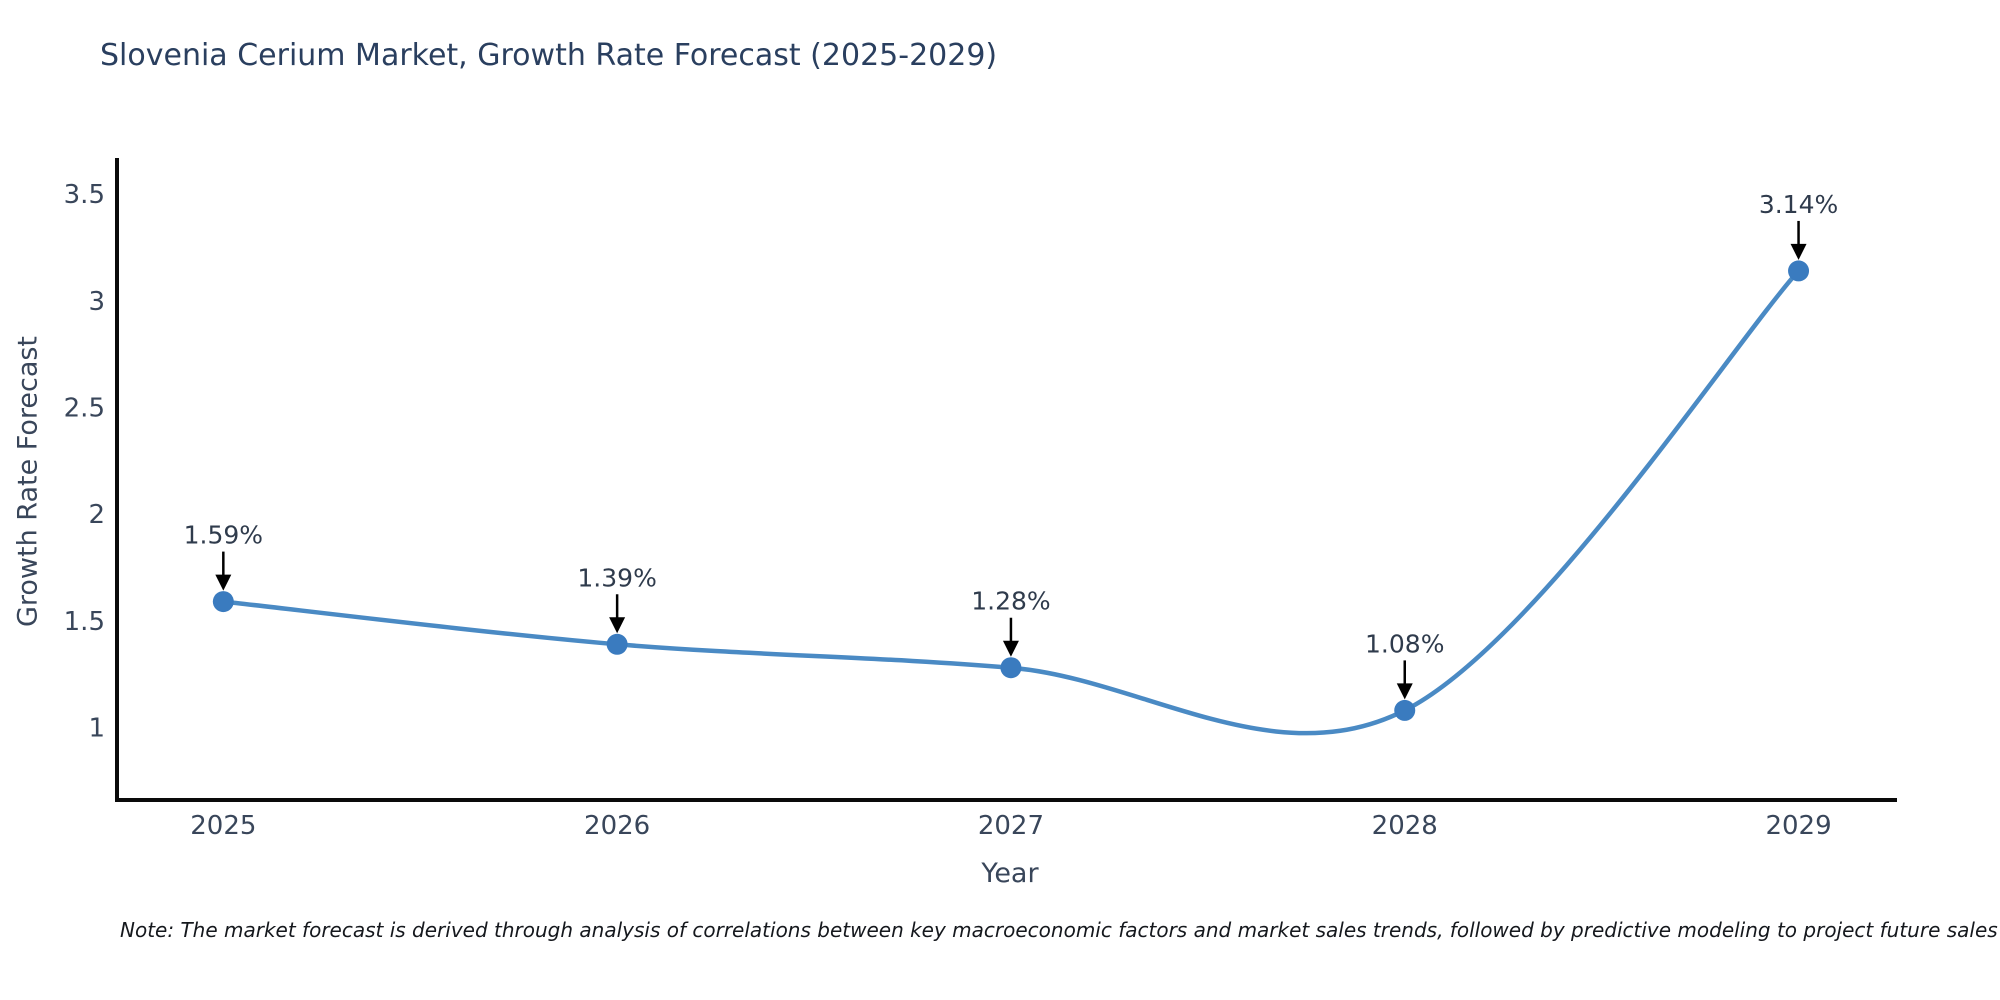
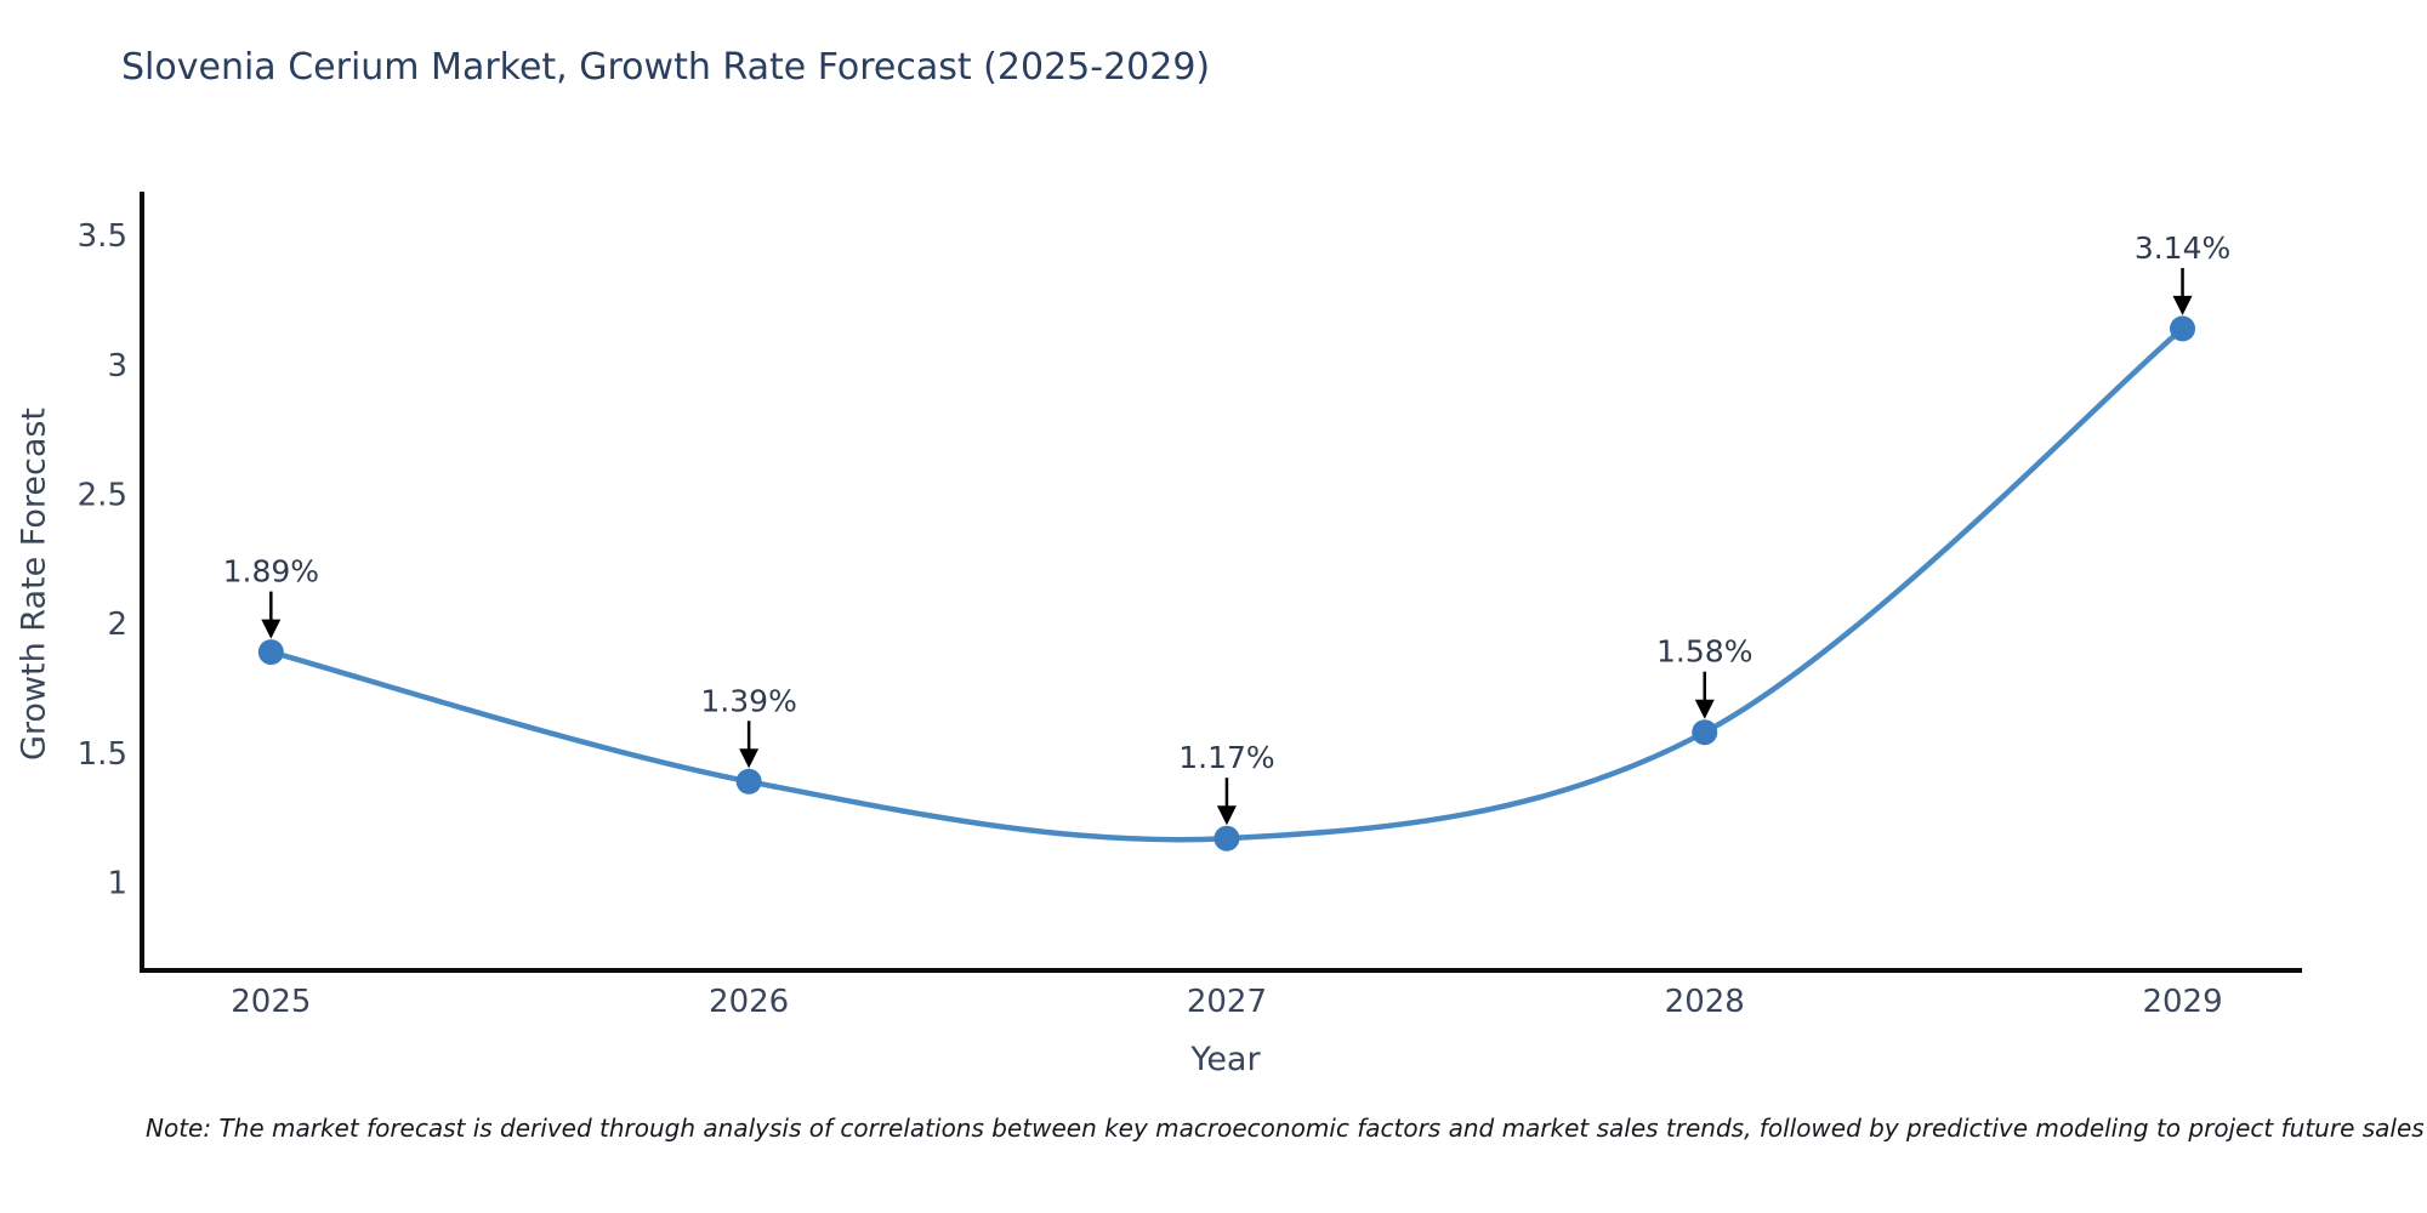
2025: 1.59% -> 1.89%
2027: 1.28% -> 1.17%
2028: 1.08% -> 1.58%
